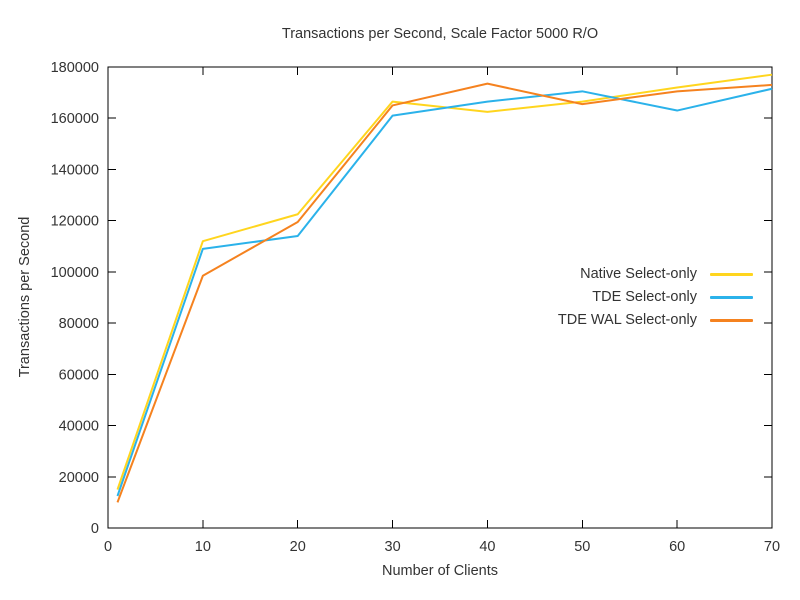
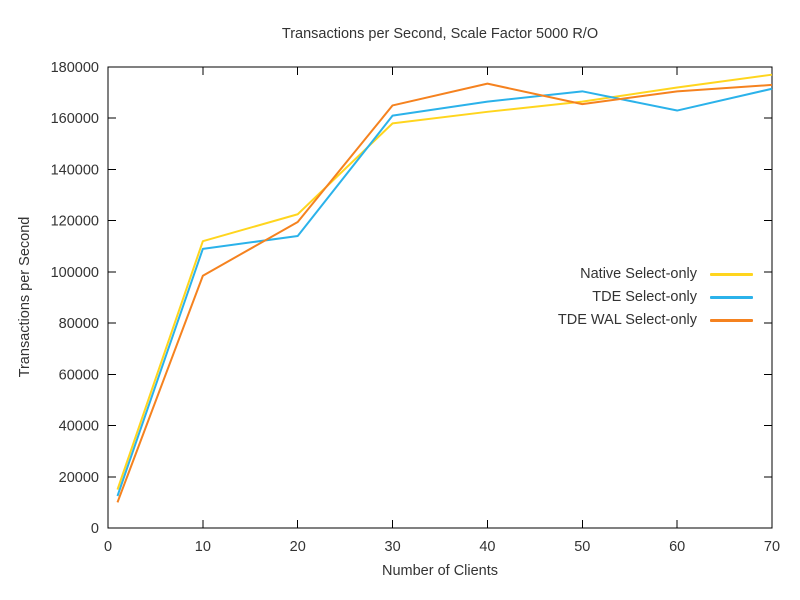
Native Select-only/30: 166000 -> 158000
